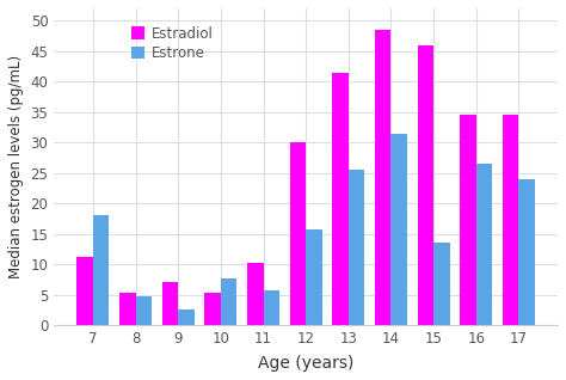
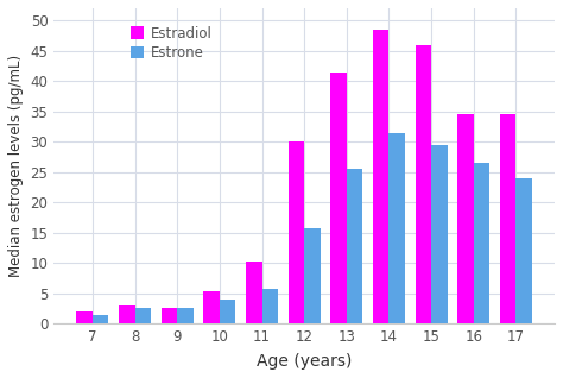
Estradiol/7: 11.2 -> 2.0
Estrone/7: 18.0 -> 1.5
Estradiol/8: 5.4 -> 3.0
Estrone/8: 4.8 -> 2.5
Estradiol/9: 7.2 -> 2.5
Estrone/10: 7.6 -> 4.0
Estrone/15: 13.6 -> 29.5
